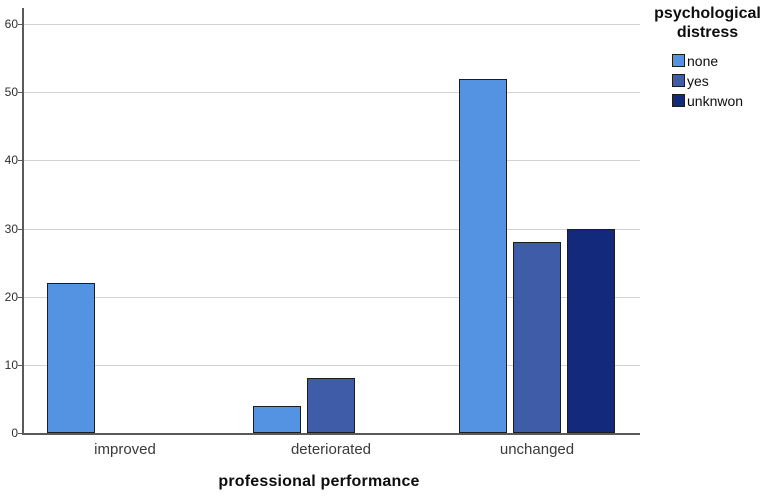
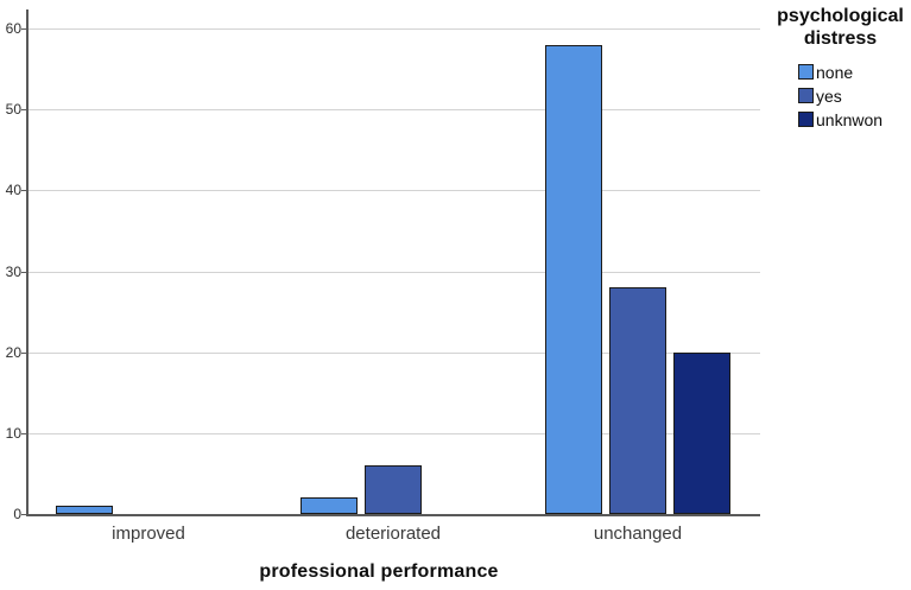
none/improved: 22 -> 1
none/deteriorated: 4 -> 2
yes/deteriorated: 8 -> 6
none/unchanged: 52 -> 58
unknwon/unchanged: 30 -> 20
